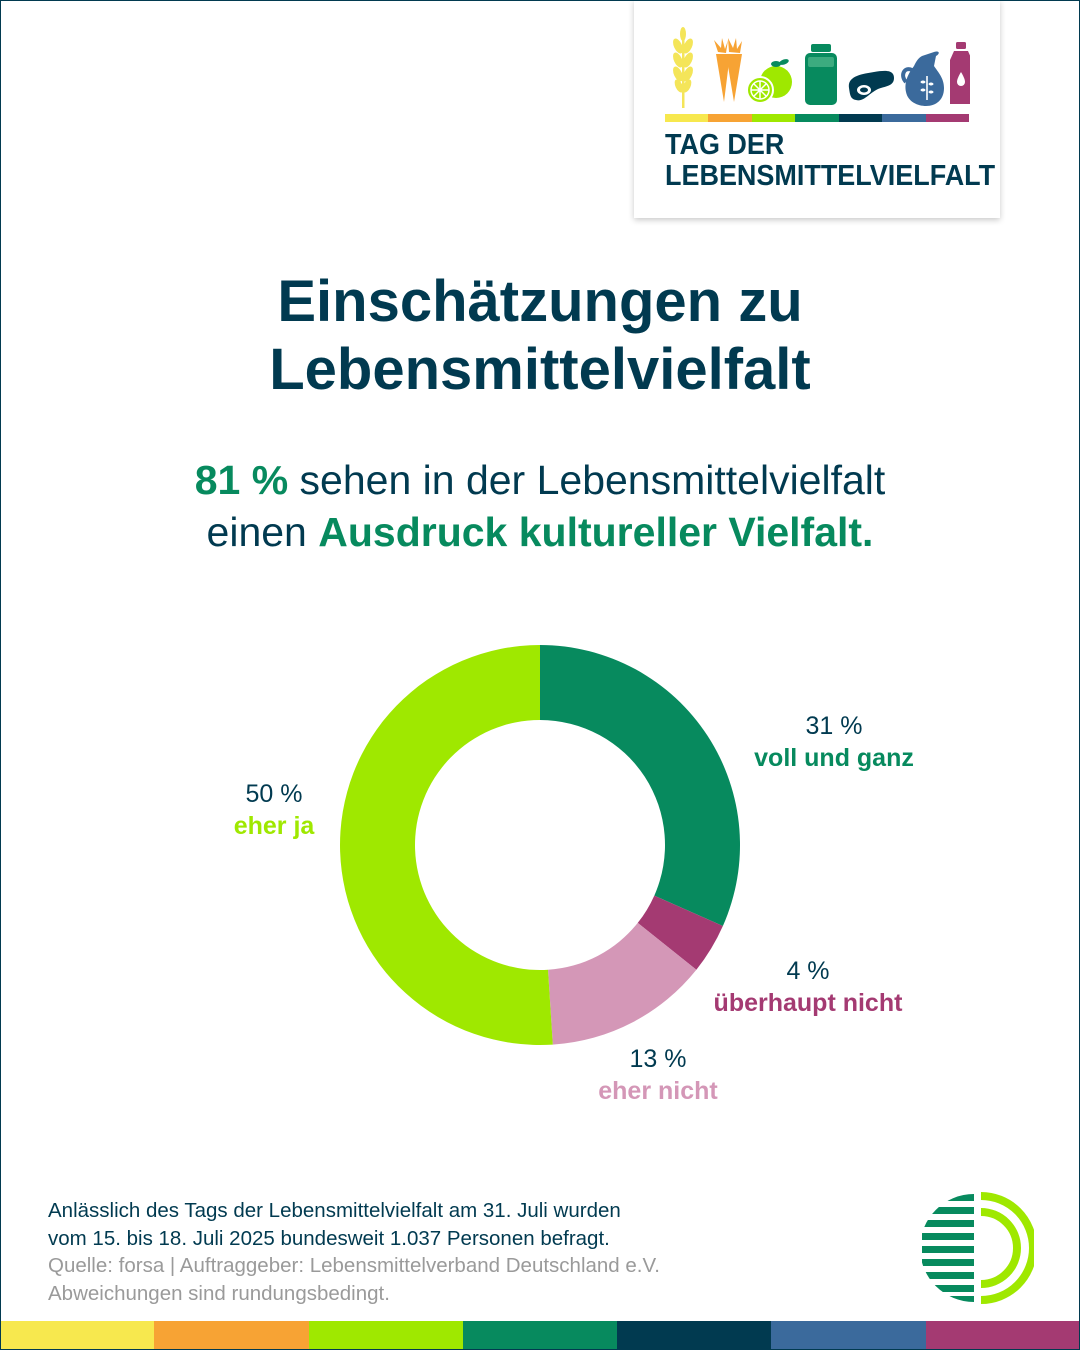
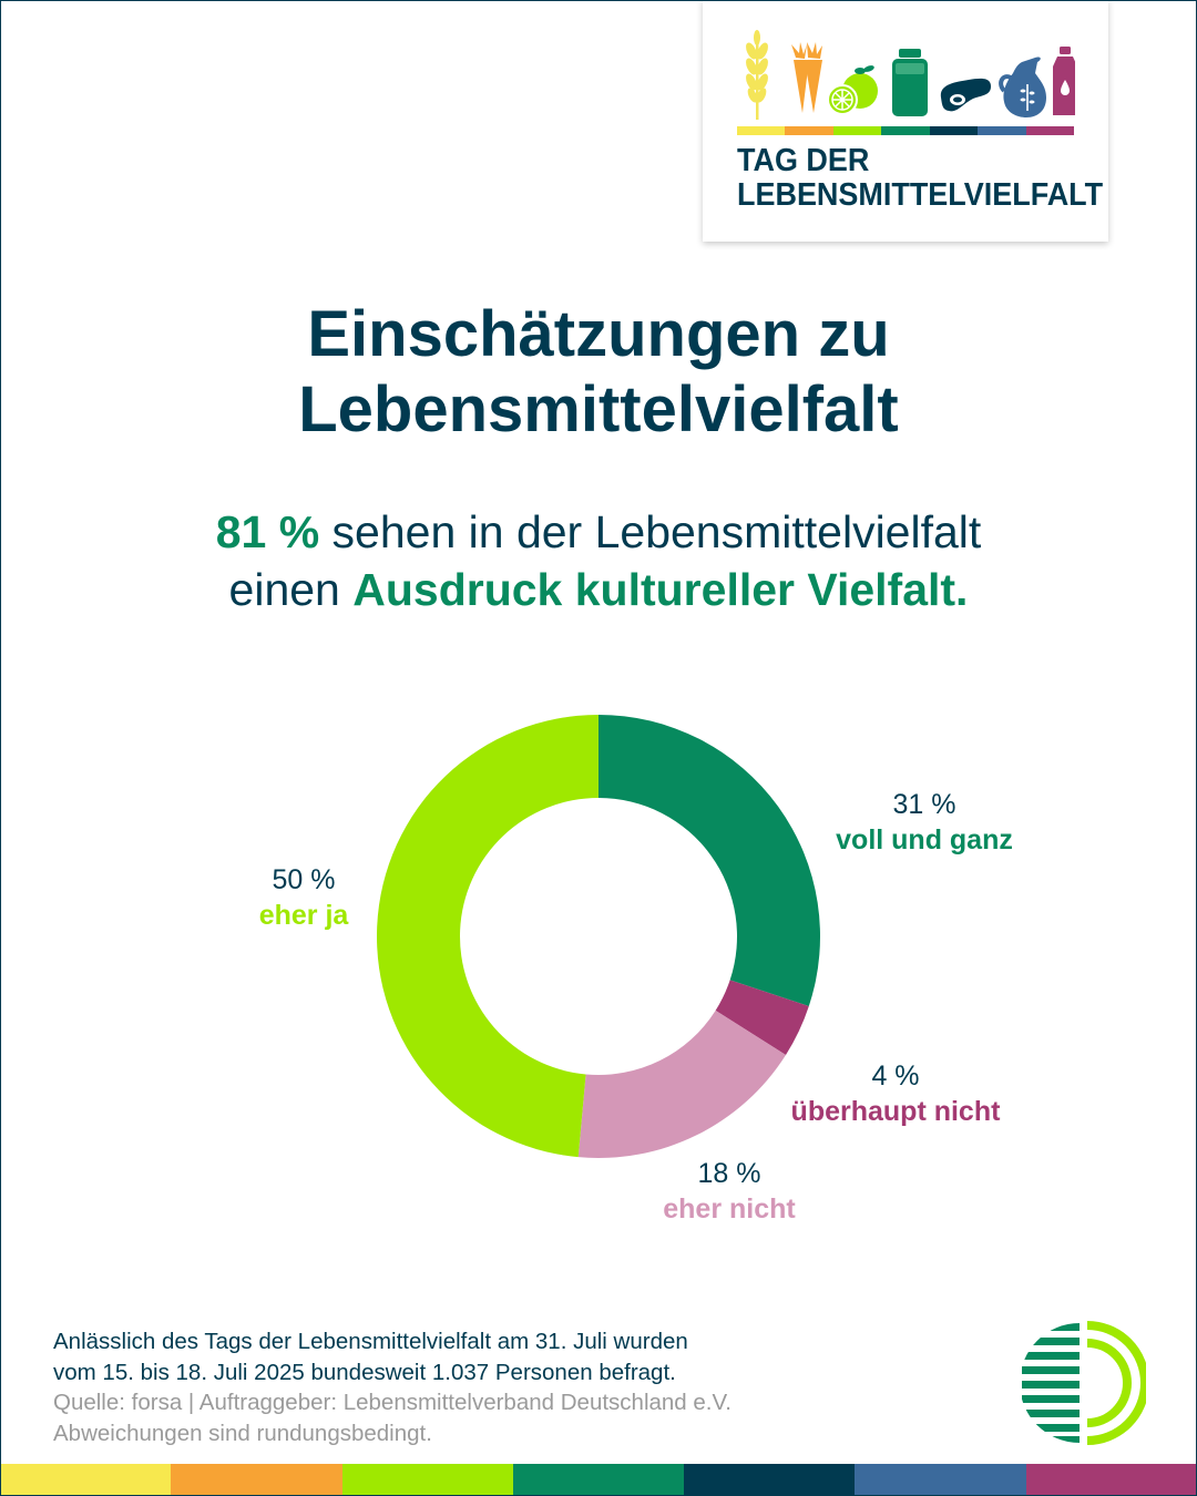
eher nicht: 13 -> 18
